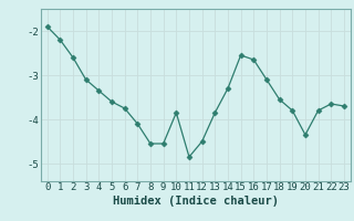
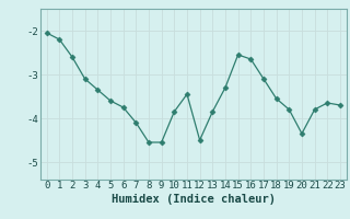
0: -1.90 -> -2.05
11: -4.85 -> -3.45
